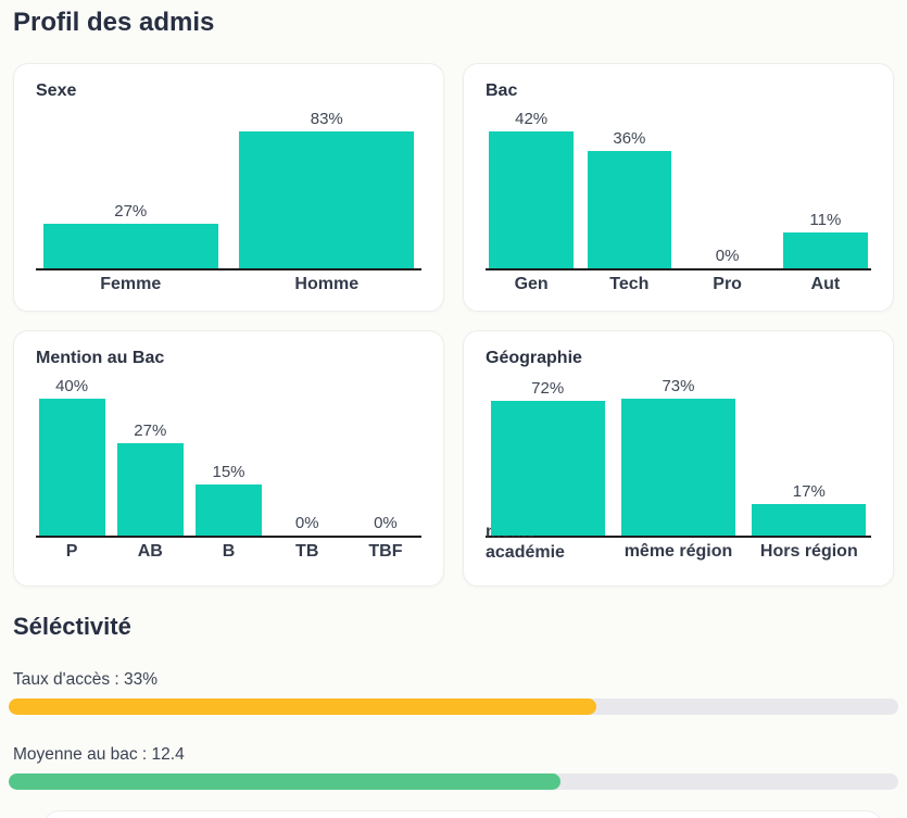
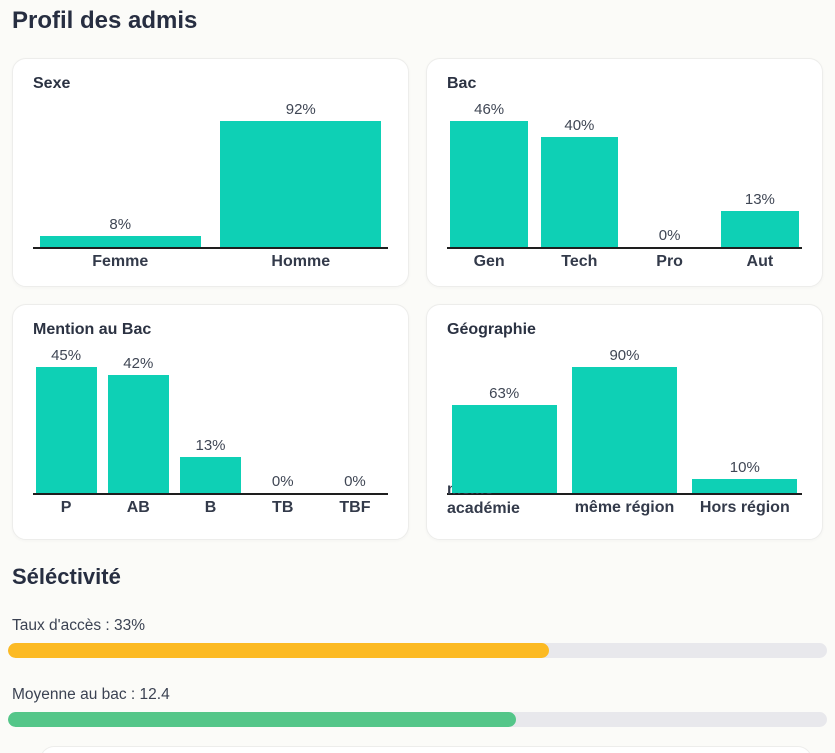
Sexe/Femme: 27% -> 8%
Sexe/Homme: 83% -> 92%
Bac/Gen: 42% -> 46%
Bac/Tech: 36% -> 40%
Bac/Aut: 11% -> 13%
Mention au Bac/P: 40% -> 45%
Mention au Bac/AB: 27% -> 42%
Mention au Bac/B: 15% -> 13%
Géographie/même académie: 72% -> 63%
Géographie/même région: 73% -> 90%
Géographie/Hors région: 17% -> 10%
